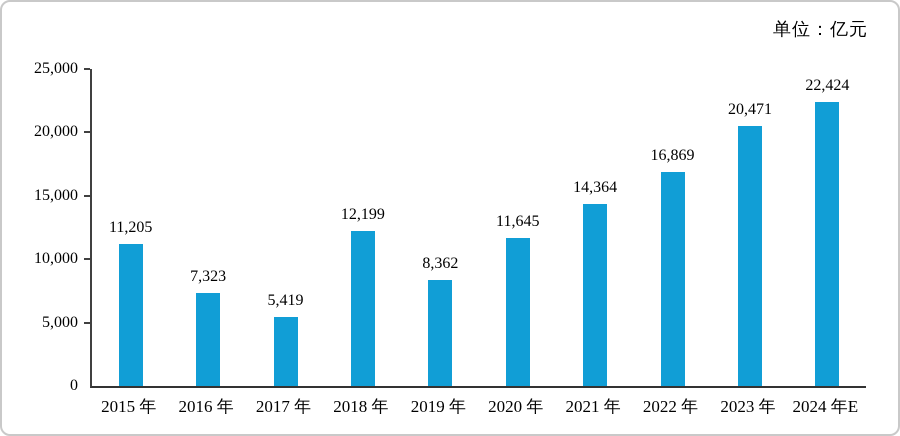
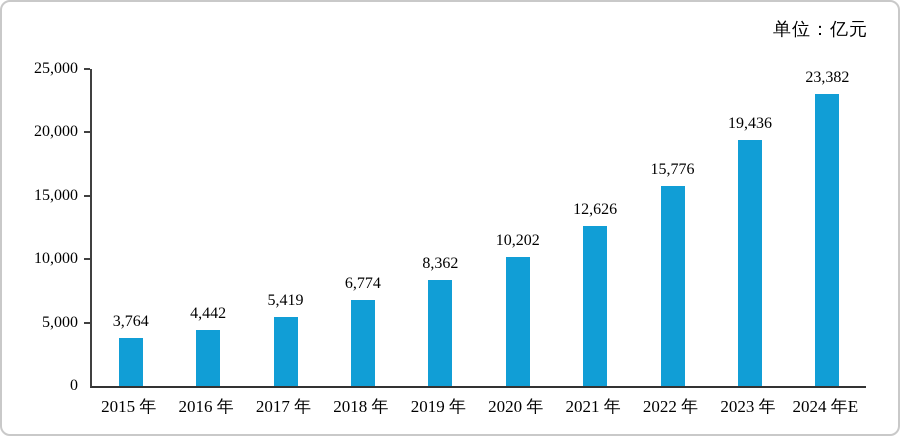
2015 年: 11,205 -> 3,764
2016 年: 7,323 -> 4,442
2018 年: 12,199 -> 6,774
2020 年: 11,645 -> 10,202
2021 年: 14,364 -> 12,626
2022 年: 16,869 -> 15,776
2023 年: 20,471 -> 19,436
2024 年E: 22,424 -> 23,382
